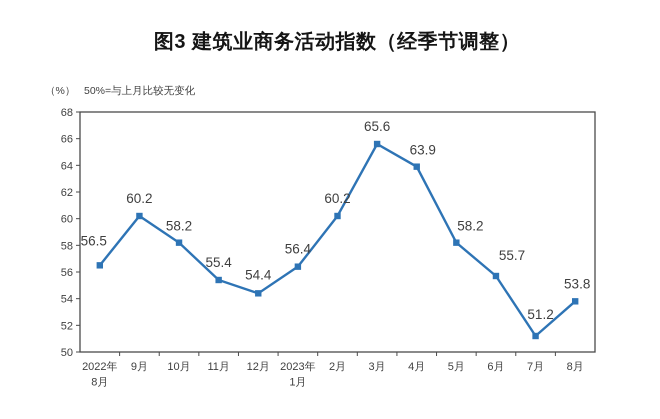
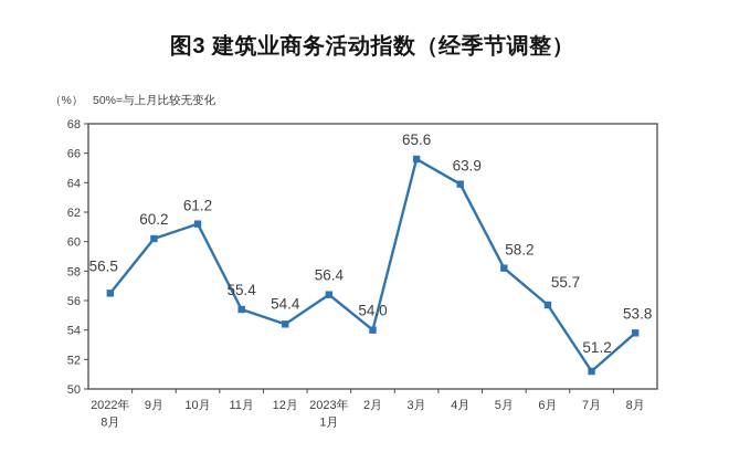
10月: 58.2 -> 61.2
2月: 60.2 -> 54.0
